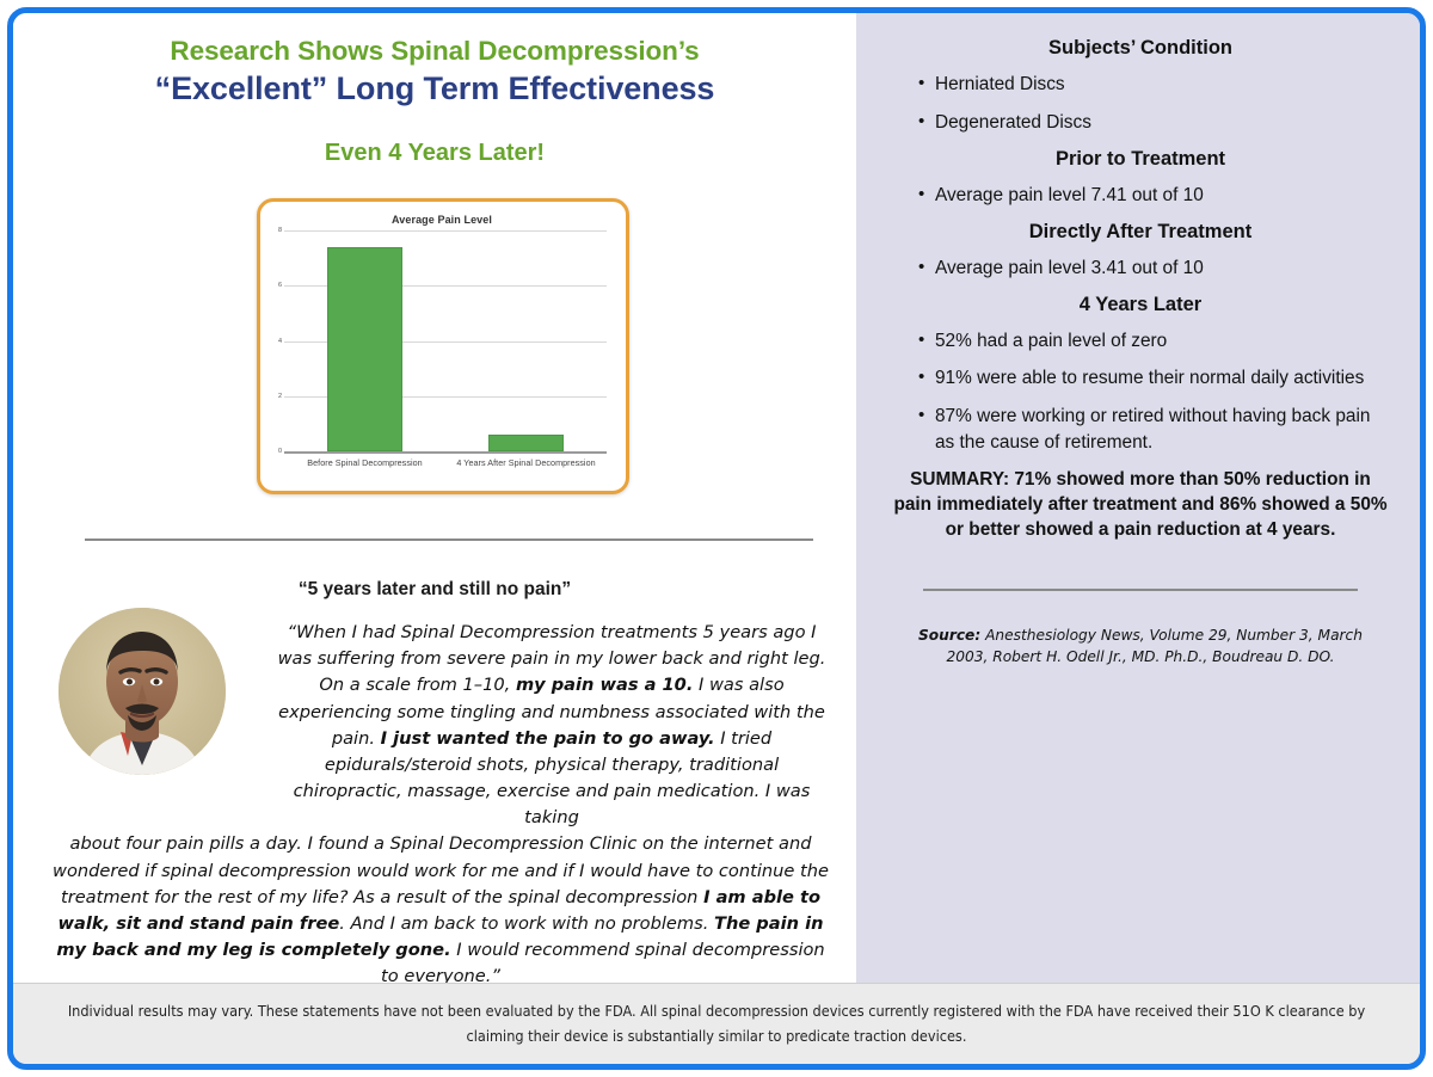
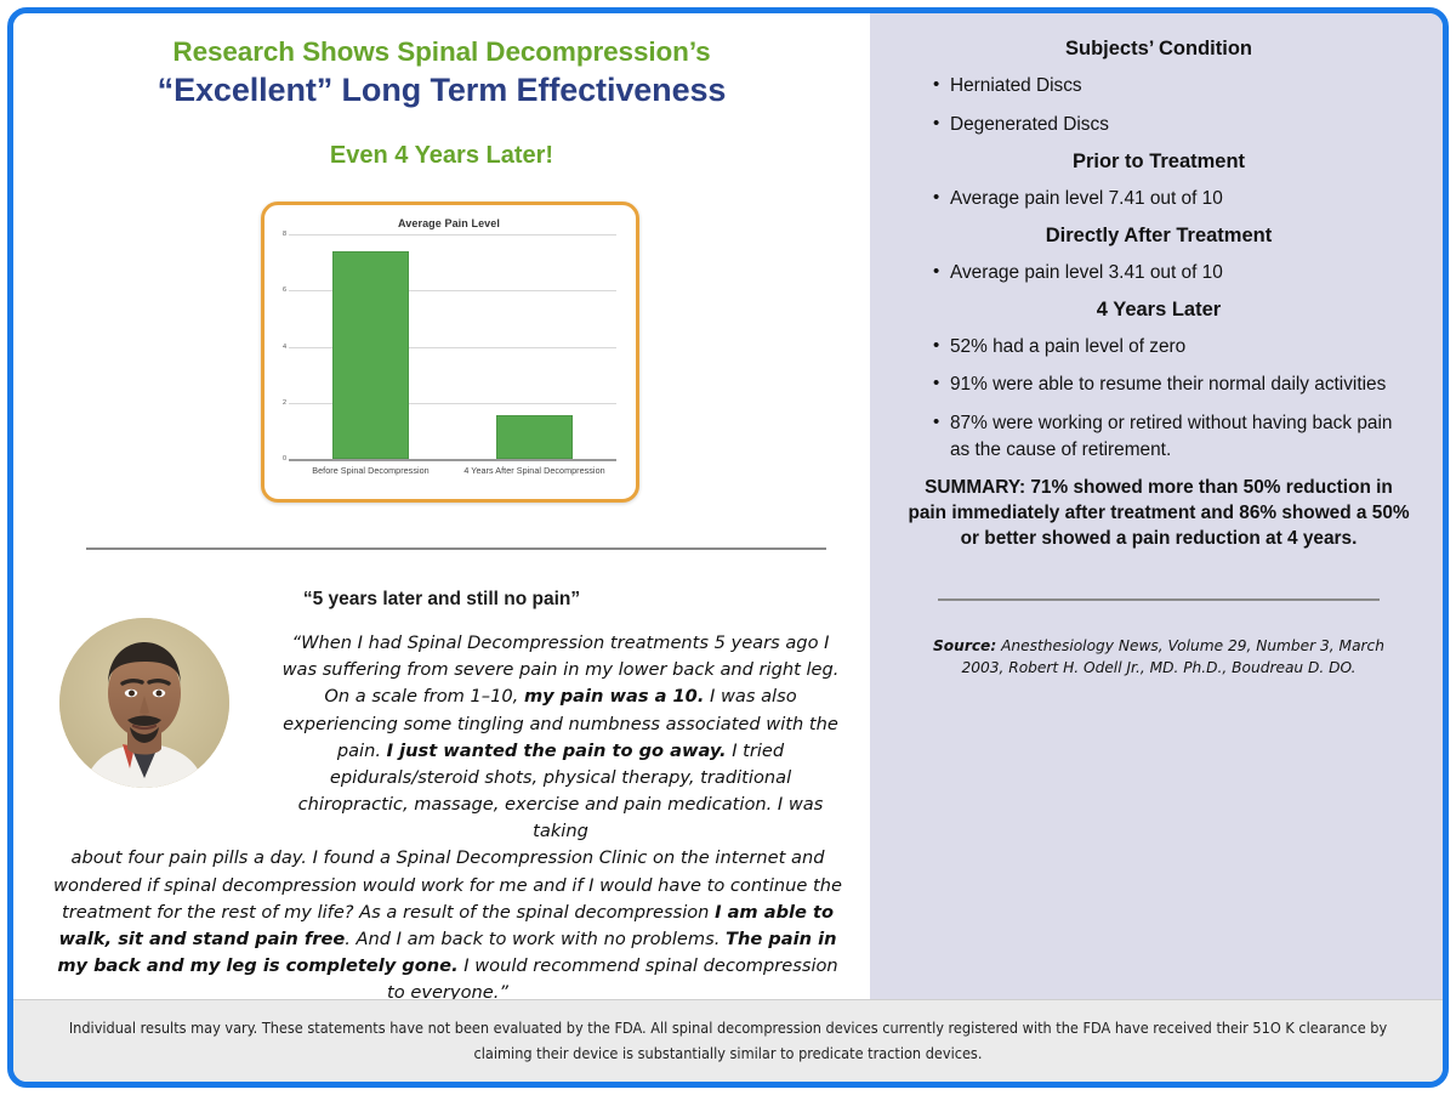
4 Years After Spinal Decompression: 0.6 -> 1.6
